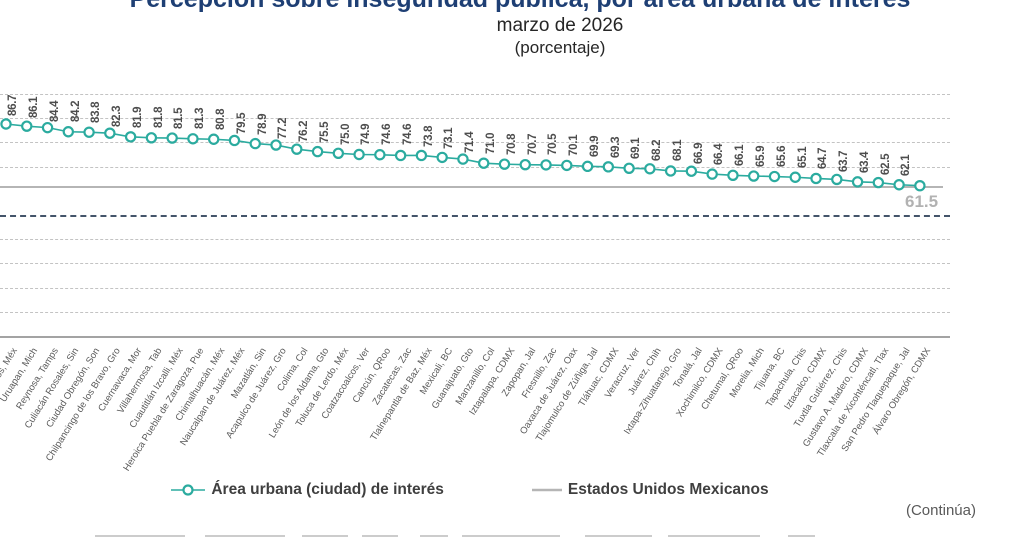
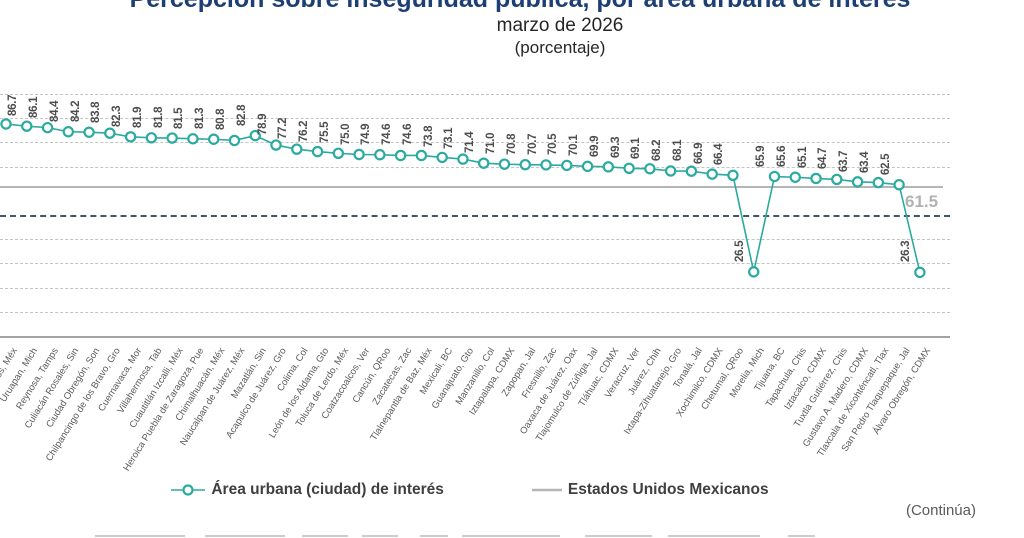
Mazatlán, Sin: 79.5 -> 82.8
Morelia, Mich: 66.1 -> 26.5
Álvaro Obregón, CDMX: 62.1 -> 26.3
